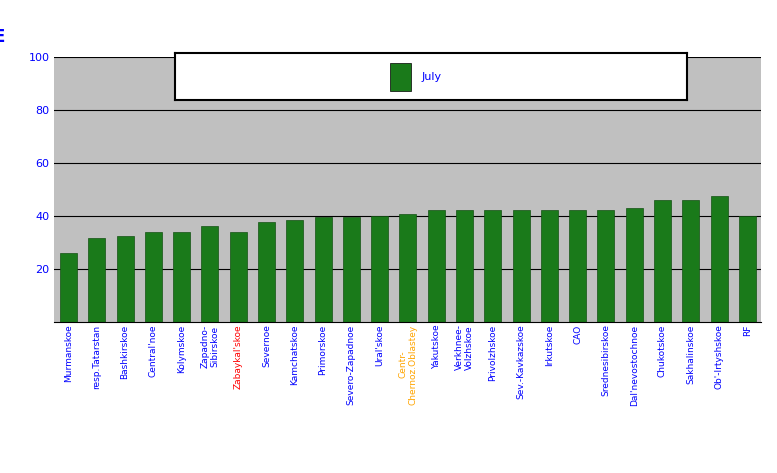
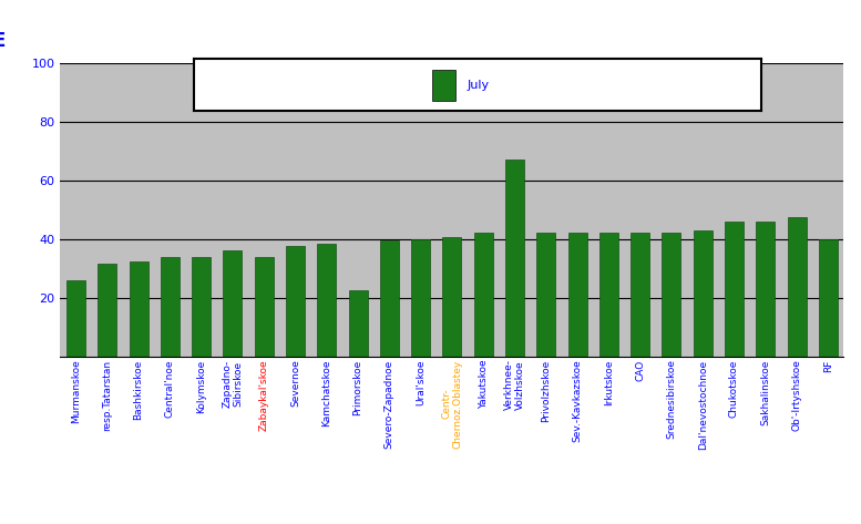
Primorskoe: 39.5 -> 22.5
Verkhnee- Volzhskoe: 42.0 -> 67.0
